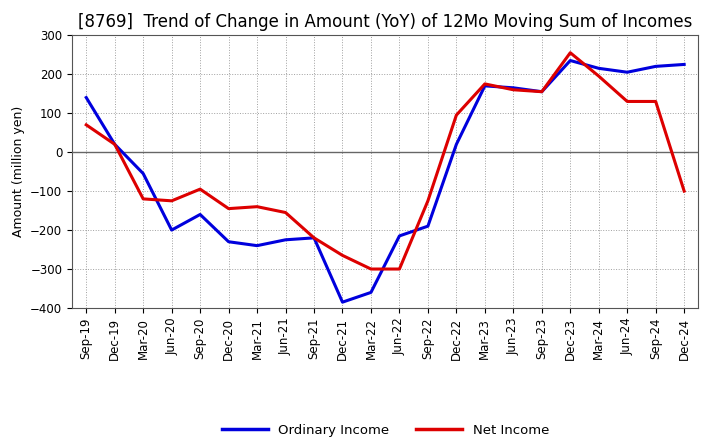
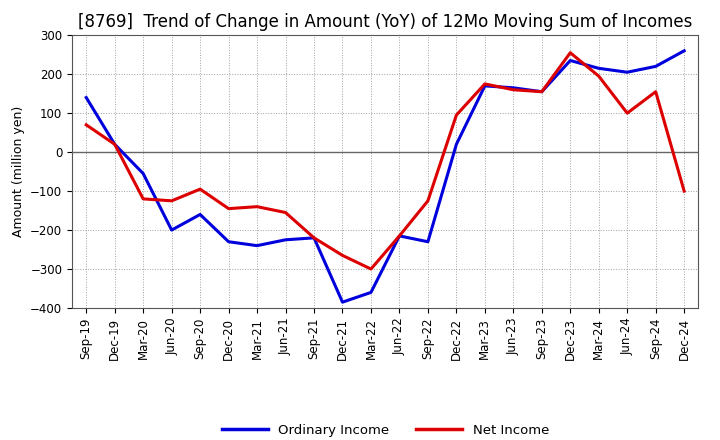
Net Income/Jun-22: -300 -> -215
Ordinary Income/Sep-22: -190 -> -230
Net Income/Jun-24: 130 -> 100
Net Income/Sep-24: 130 -> 155
Ordinary Income/Dec-24: 225 -> 260
